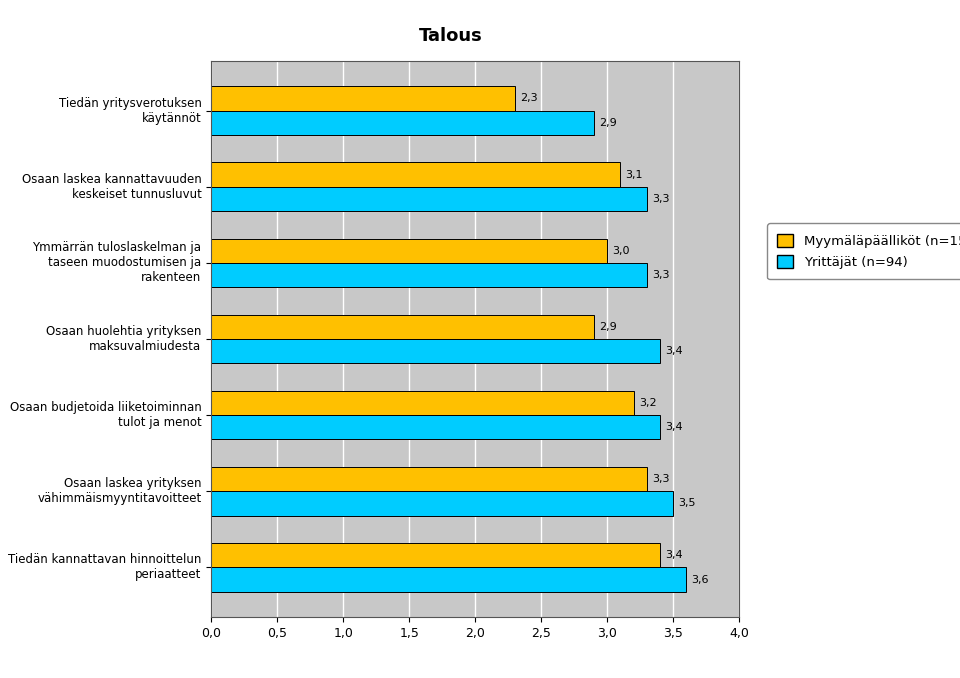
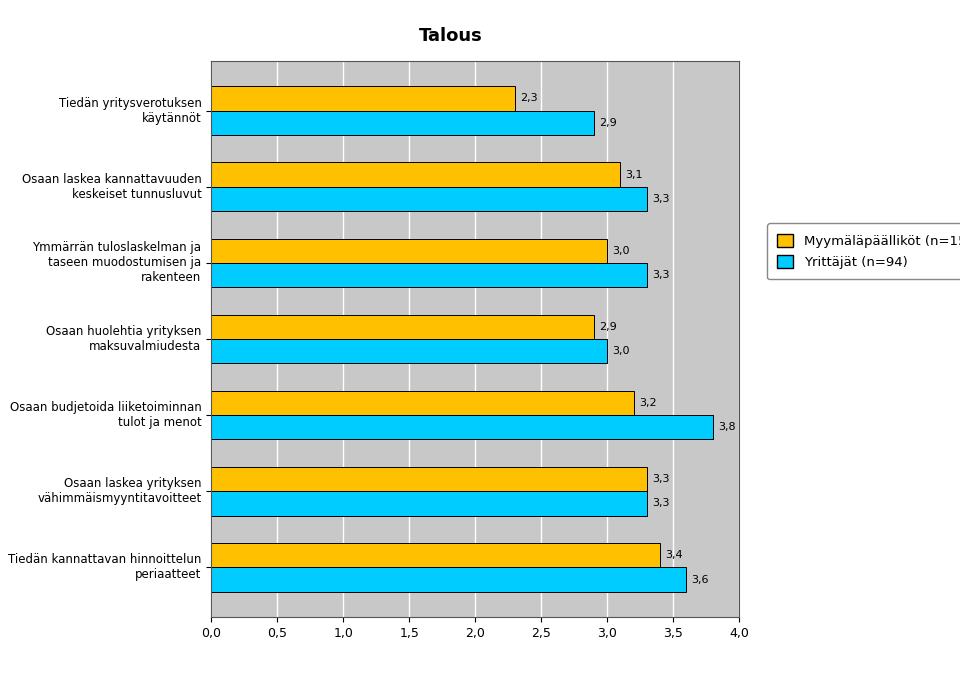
Yrittäjät (n=94)/Osaan huolehtia yrityksen maksuvalmiudesta: 3,4 -> 3,0
Yrittäjät (n=94)/Osaan budjetoida liiketoiminnan tulot ja menot: 3,4 -> 3,8
Yrittäjät (n=94)/Osaan laskea yrityksen vähimmäismyyntitavoitteet: 3,5 -> 3,3
